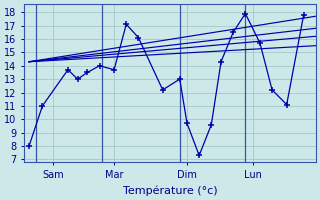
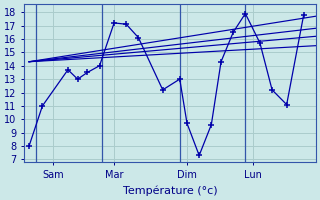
Mar: 13.7 -> 17.2
